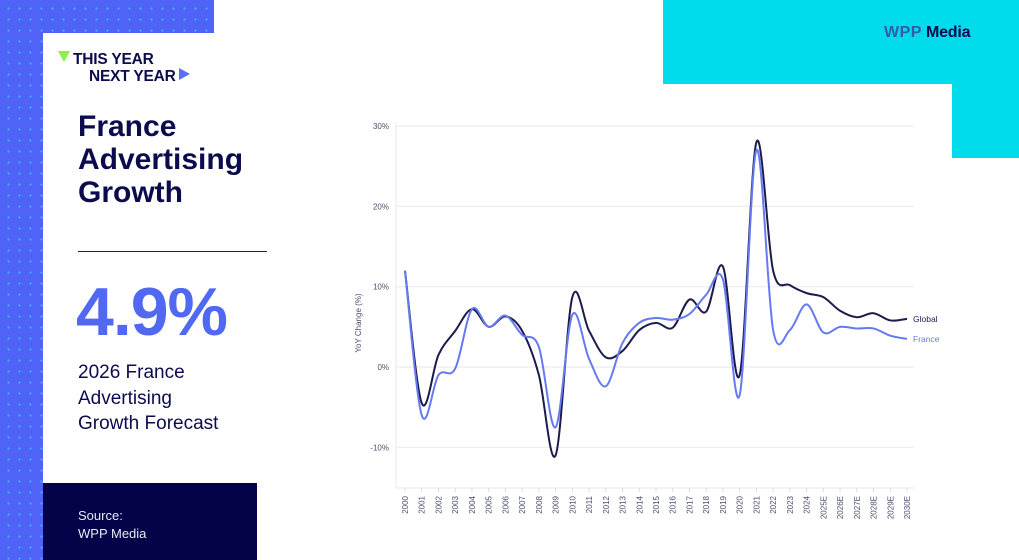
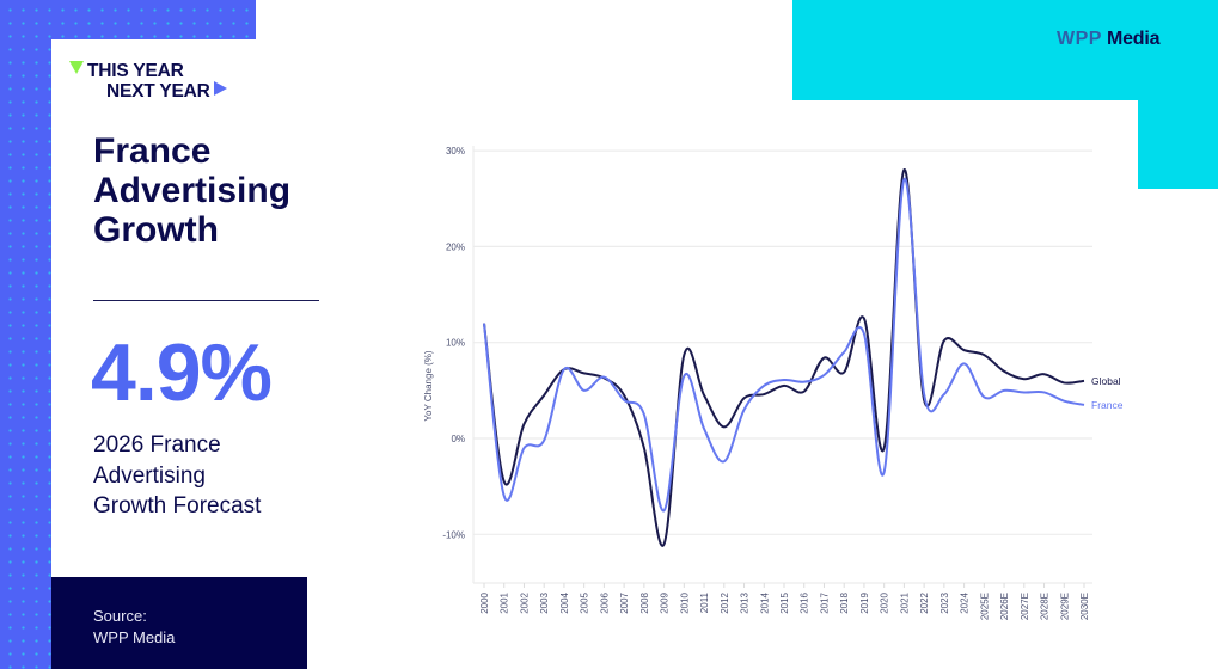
Global/2005: 5% -> 7%
Global/2013: 2% -> 4%
Global/2022: 12% -> 4%
